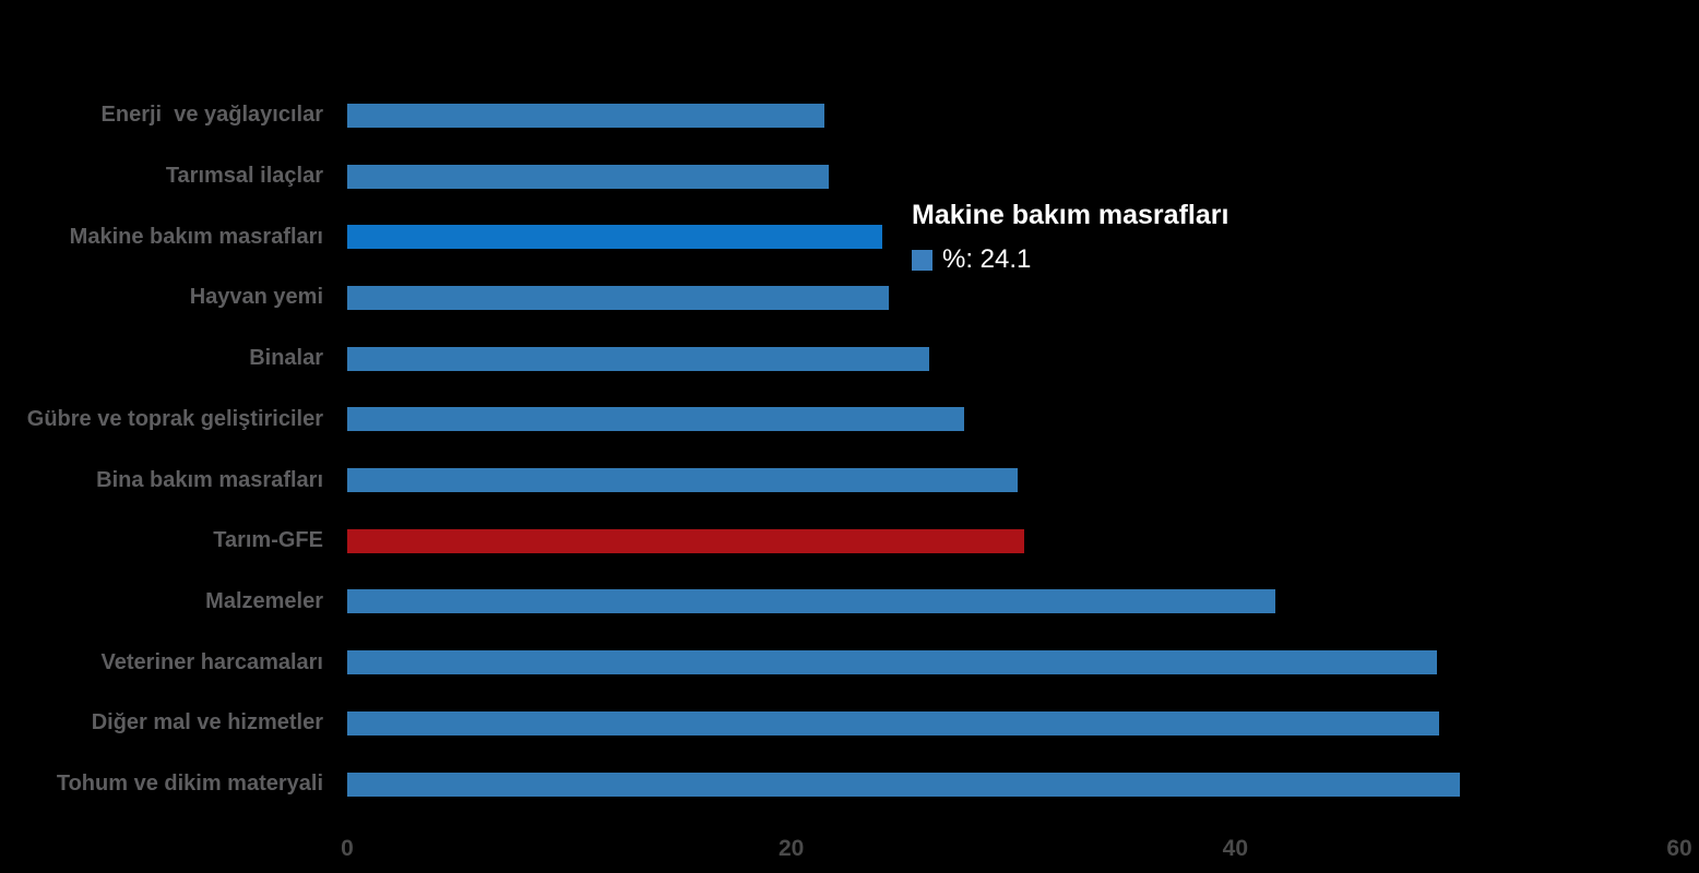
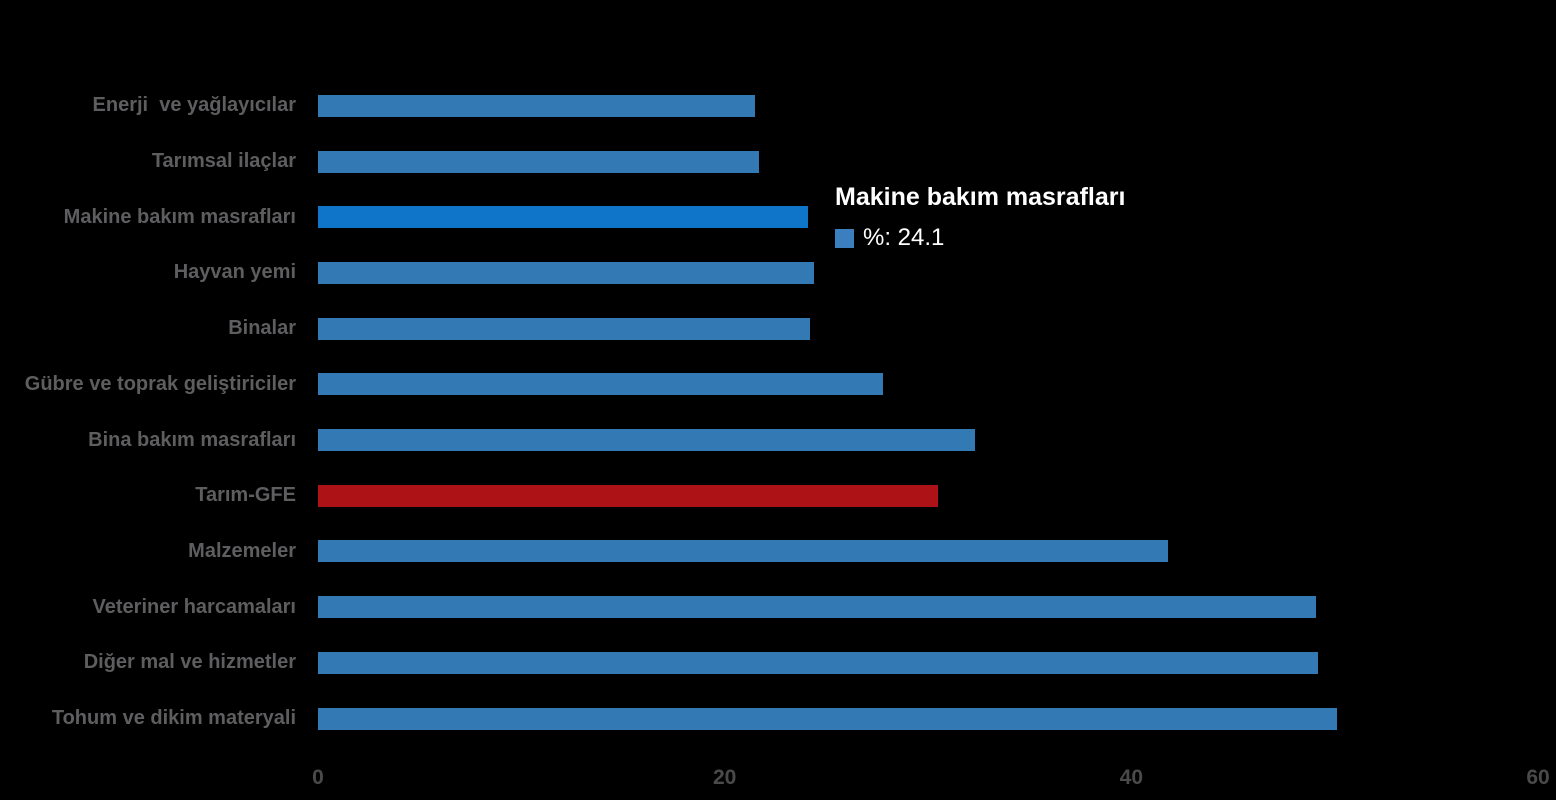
Binalar: 26.2 -> 24.2
Bina bakım masrafları: 30.2 -> 32.3
